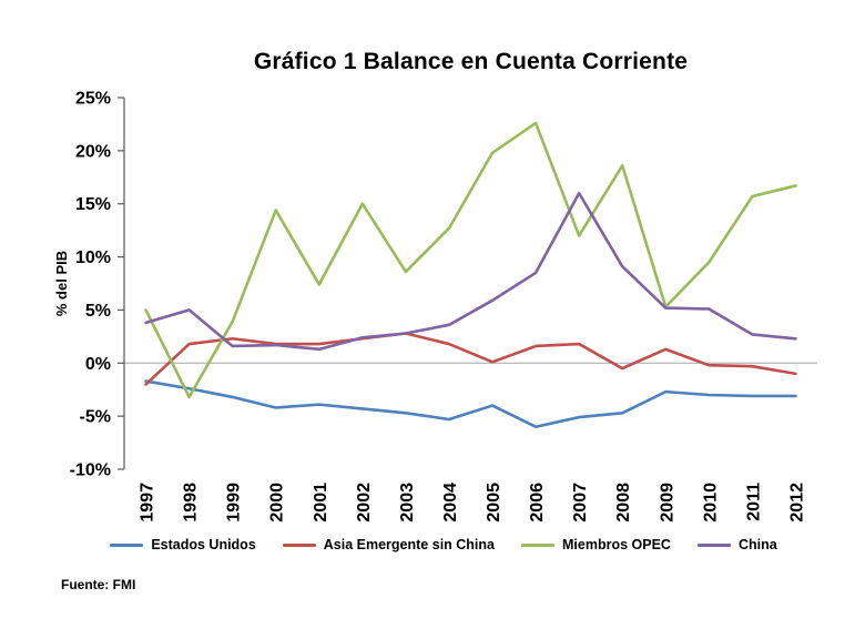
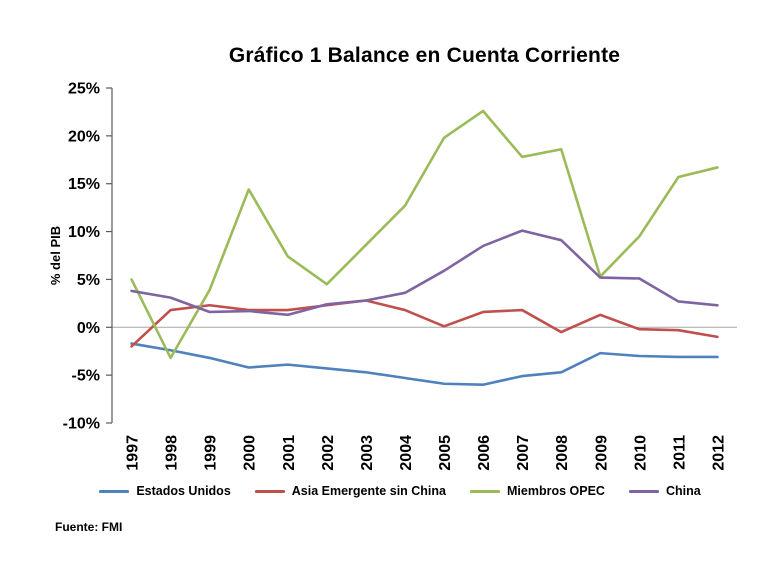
China/1998: 5% -> 3%
Miembros OPEC/2002: 15% -> 4%
Estados Unidos/2005: -4% -> -6%
Miembros OPEC/2007: 12% -> 18%
China/2007: 16% -> 10%
